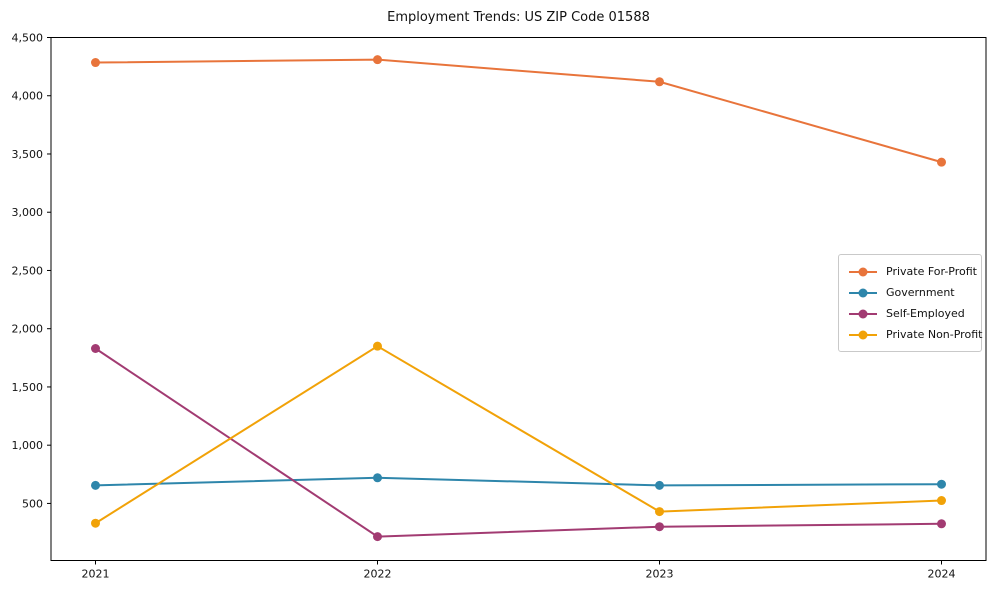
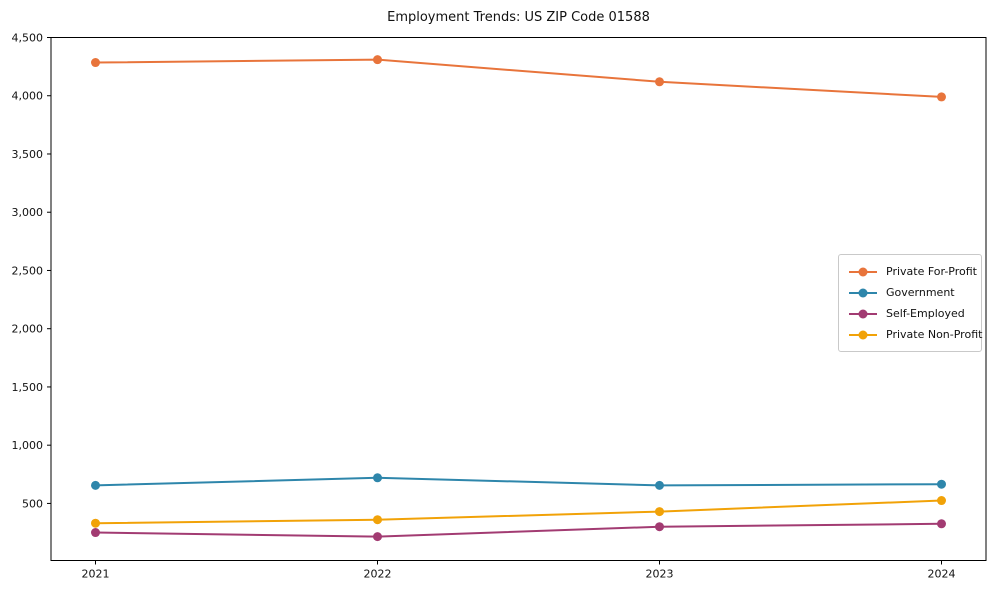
Self-Employed/2021: 1830 -> 250
Private Non-Profit/2022: 1850 -> 360
Private For-Profit/2024: 3430 -> 3990
